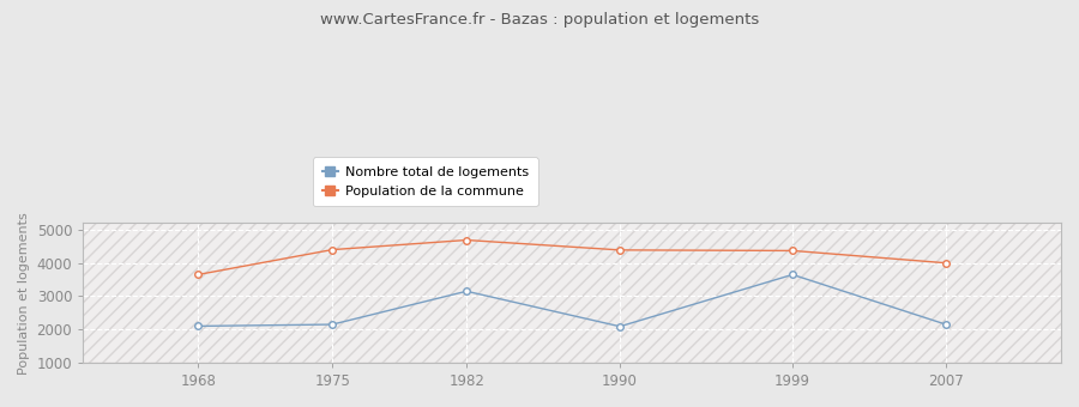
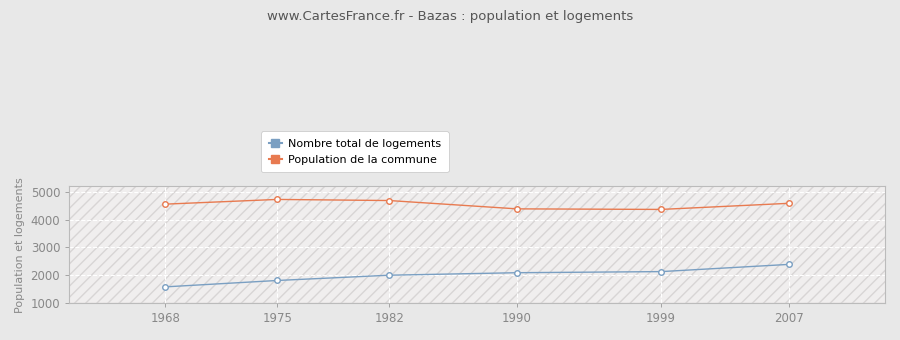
Nombre total de logements/1968: 2100 -> 1580
Population de la commune/1968: 3650 -> 4560
Nombre total de logements/1975: 2150 -> 1810
Population de la commune/1975: 4400 -> 4730
Nombre total de logements/1982: 3150 -> 2000
Nombre total de logements/1999: 3650 -> 2130
Nombre total de logements/2007: 2150 -> 2390
Population de la commune/2007: 4000 -> 4590
